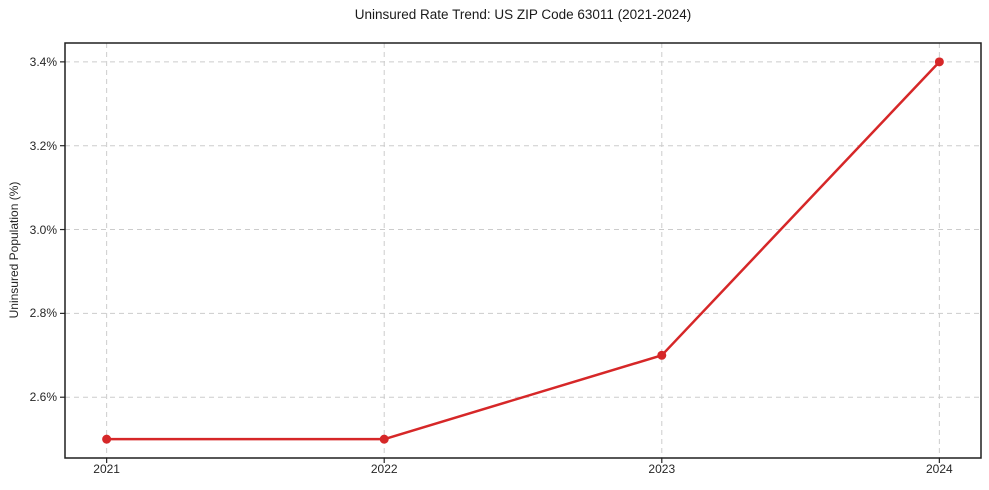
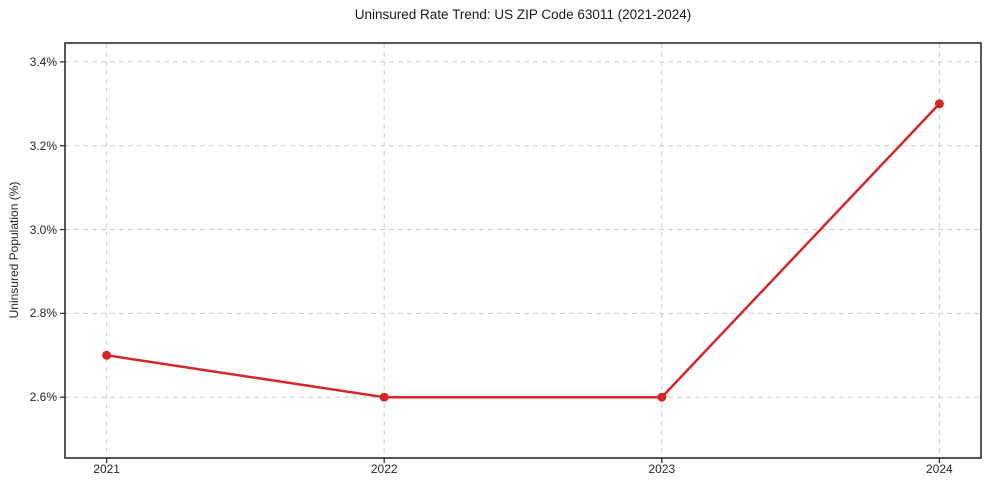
2021: 2.5% -> 2.7%
2022: 2.5% -> 2.6%
2023: 2.7% -> 2.6%
2024: 3.4% -> 3.3%
